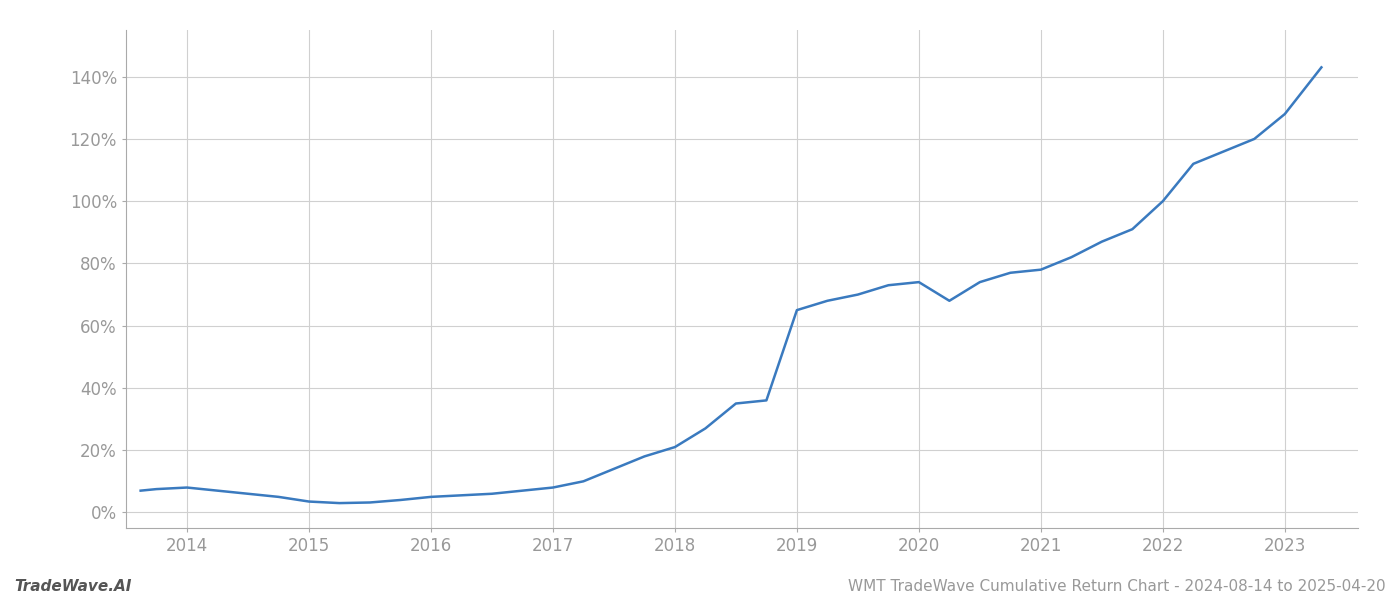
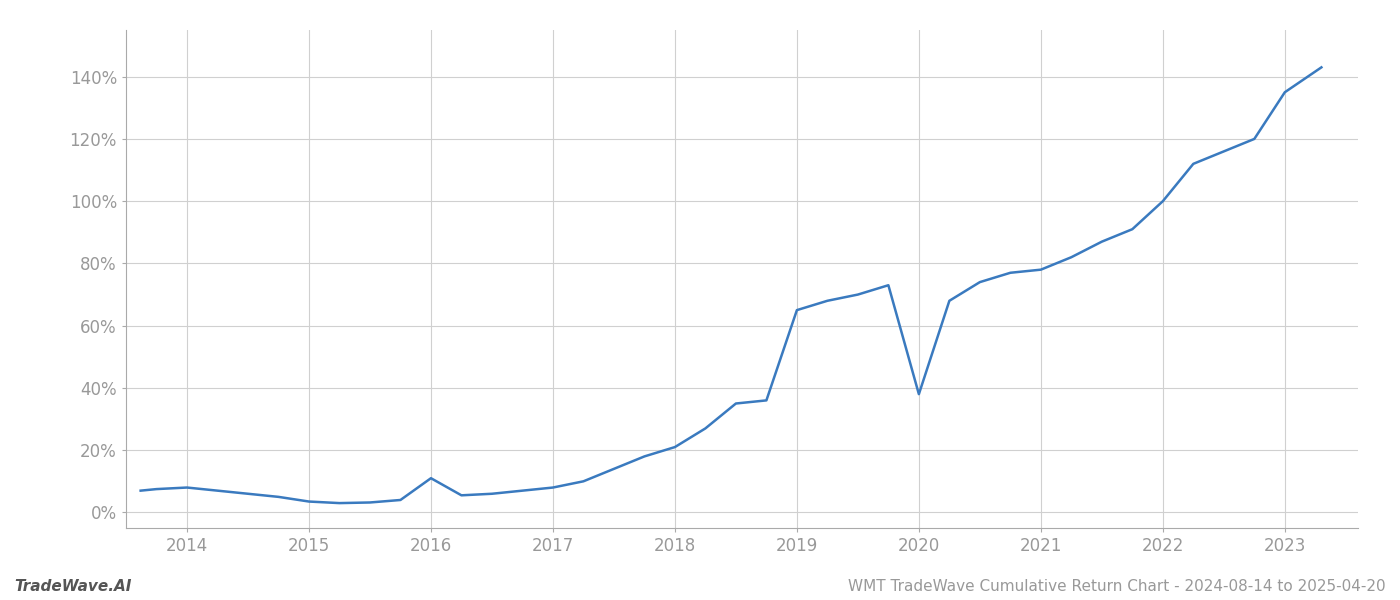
2016: 5.0% -> 11.0%
2020: 74.0% -> 38.0%
2023: 128.0% -> 135.0%
